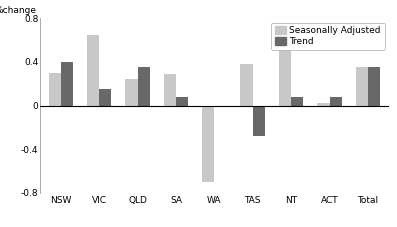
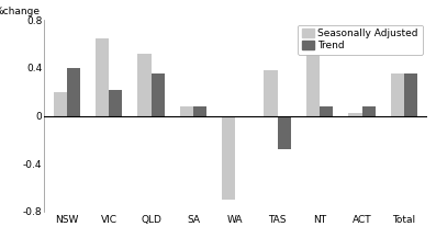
Seasonally Adjusted/NSW: 0.30 -> 0.20
Trend/VIC: 0.15 -> 0.22
Seasonally Adjusted/QLD: 0.24 -> 0.52
Seasonally Adjusted/SA: 0.29 -> 0.08
